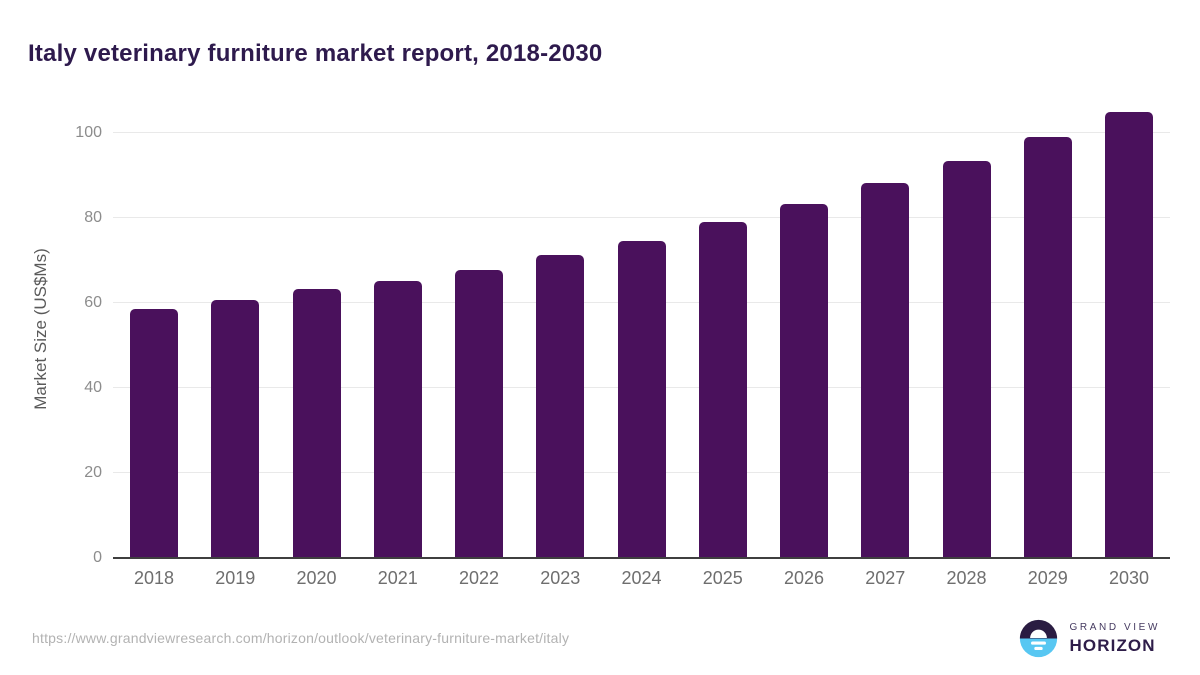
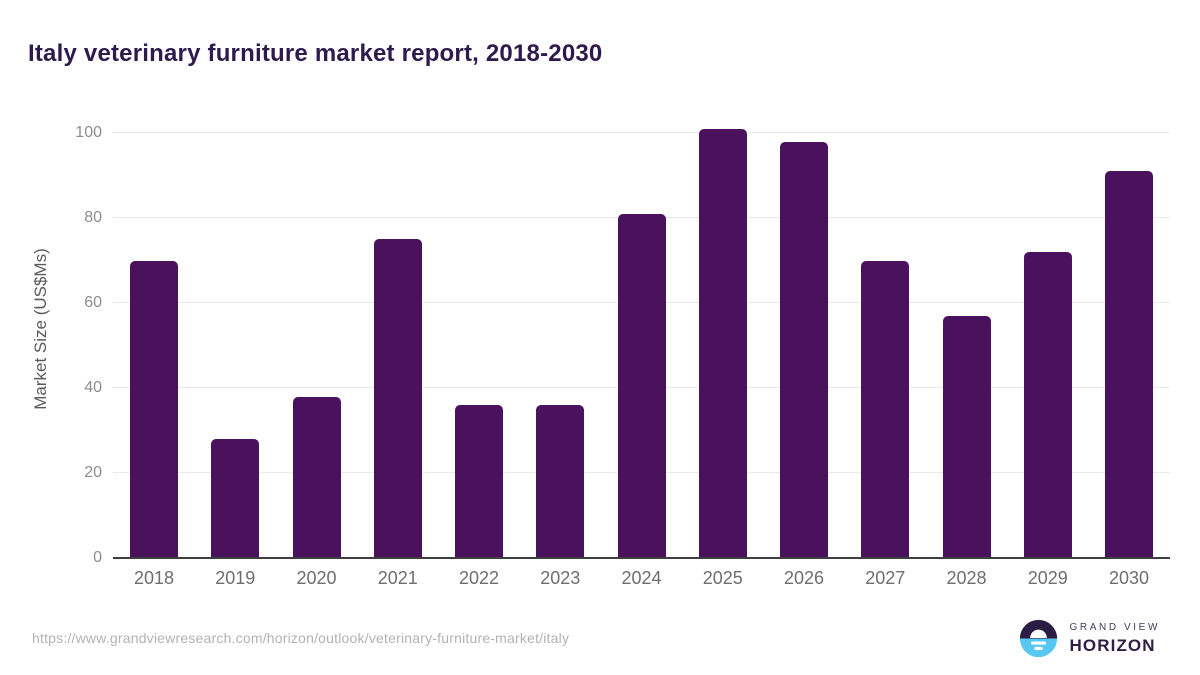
2018: 59 -> 70
2019: 61 -> 28
2020: 63 -> 38
2021: 65 -> 75
2022: 68 -> 36
2023: 71 -> 36
2024: 75 -> 81
2025: 79 -> 101
2026: 83 -> 98
2027: 88 -> 70
2028: 94 -> 57
2029: 99 -> 72
2030: 105 -> 91
